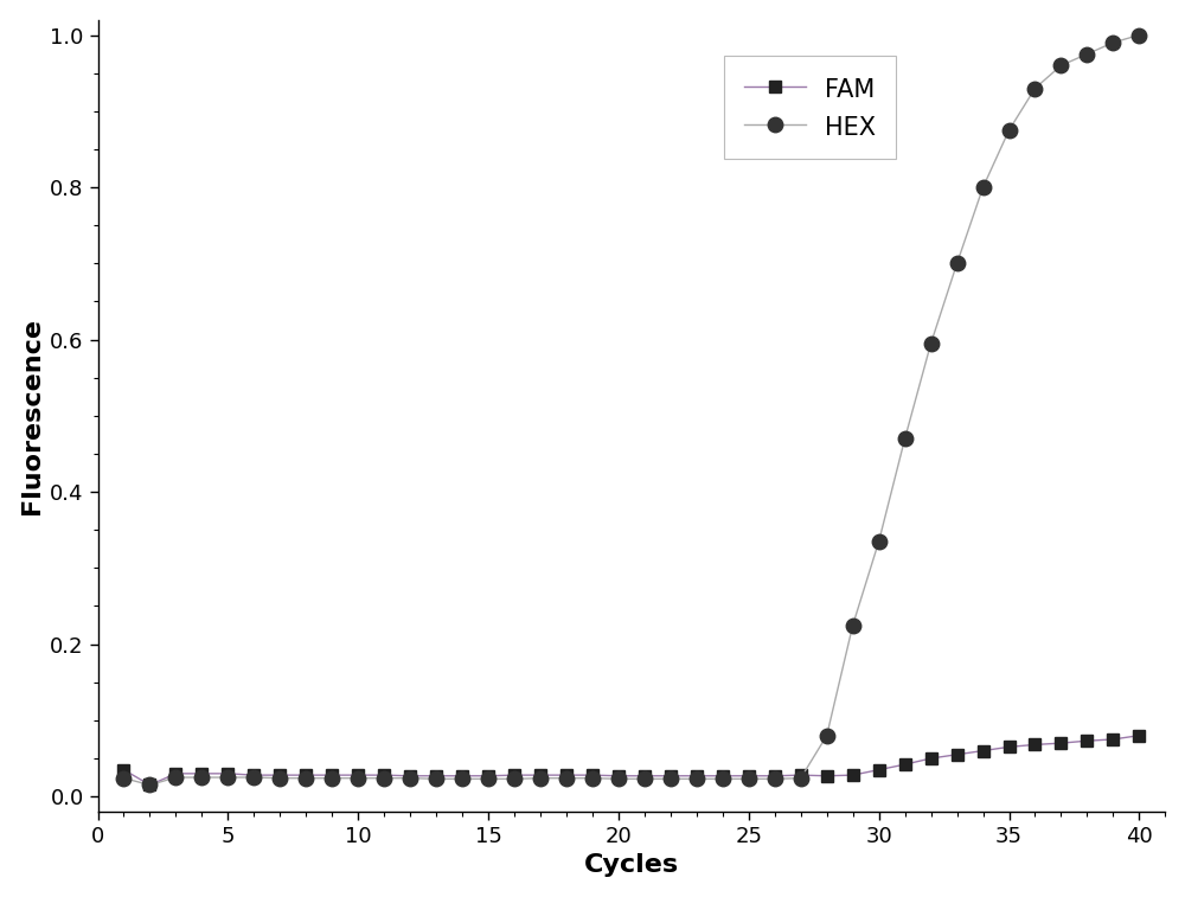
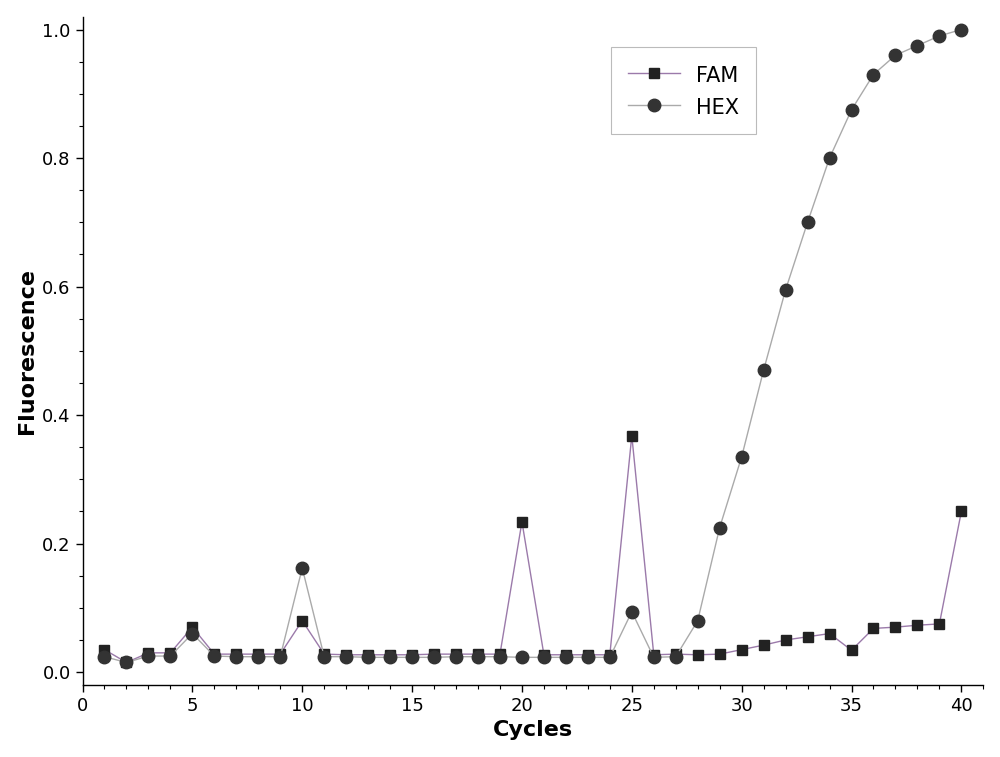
FAM/5: 0.030 -> 0.070
HEX/5: 0.025 -> 0.060
FAM/10: 0.028 -> 0.080
HEX/10: 0.024 -> 0.162
FAM/20: 0.027 -> 0.234
FAM/25: 0.027 -> 0.368
HEX/25: 0.023 -> 0.094
FAM/35: 0.065 -> 0.034
FAM/40: 0.080 -> 0.250
